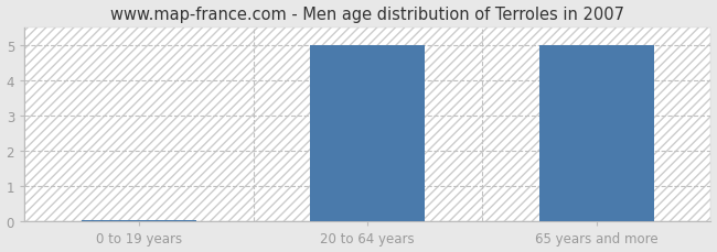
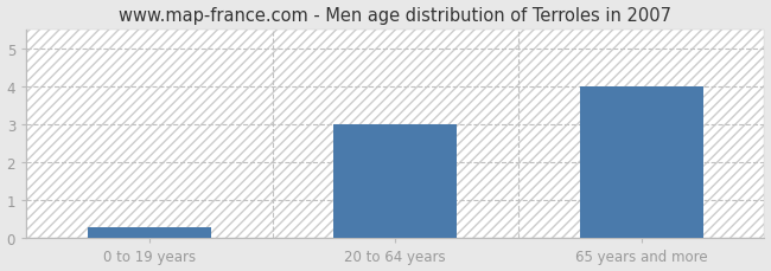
0 to 19 years: 0.05 -> 0.30
20 to 64 years: 5.00 -> 3.00
65 years and more: 5.00 -> 4.00
